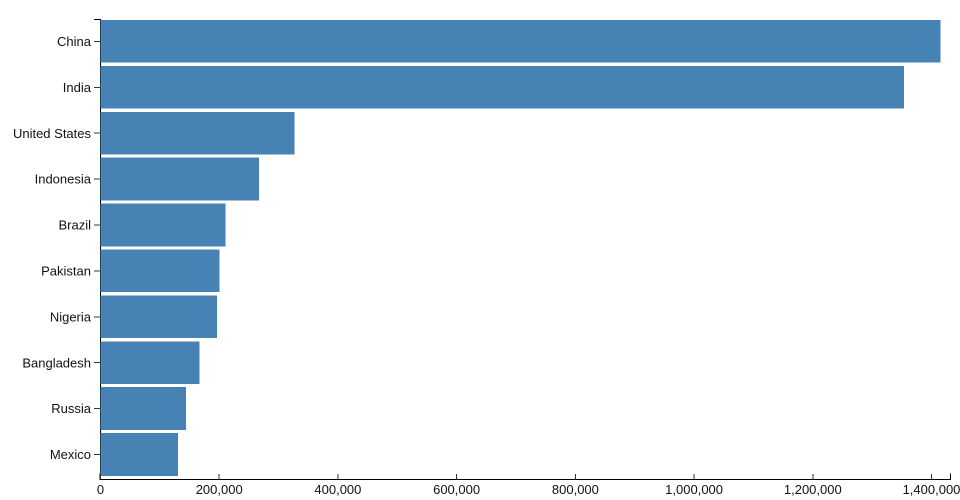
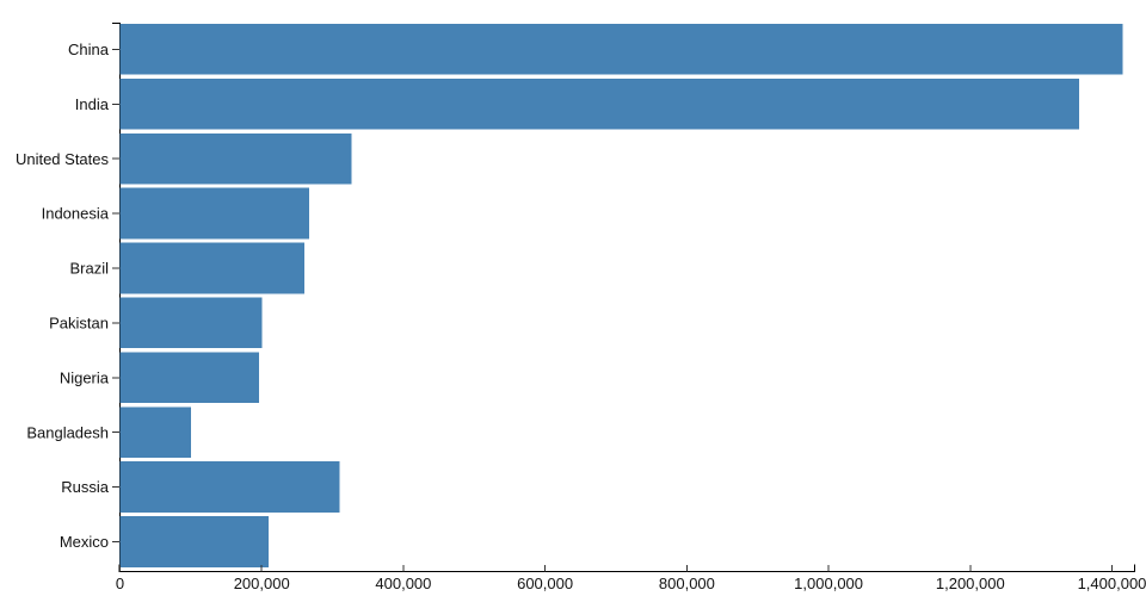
Brazil: 210000 -> 260000
Bangladesh: 170000 -> 100000
Russia: 140000 -> 310000
Mexico: 130000 -> 210000
